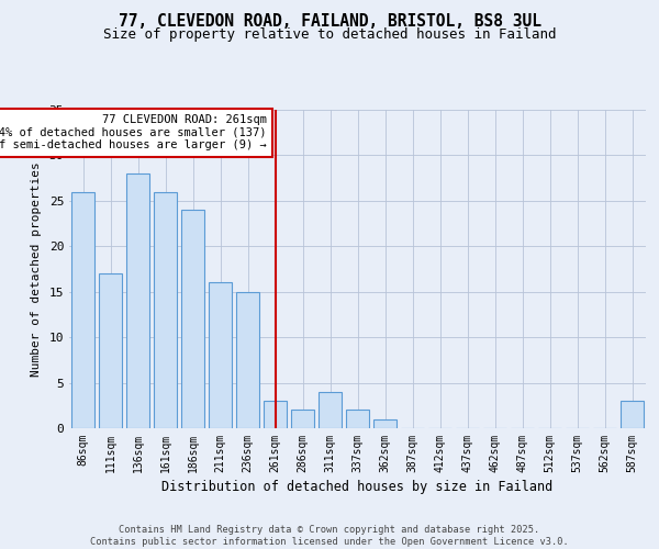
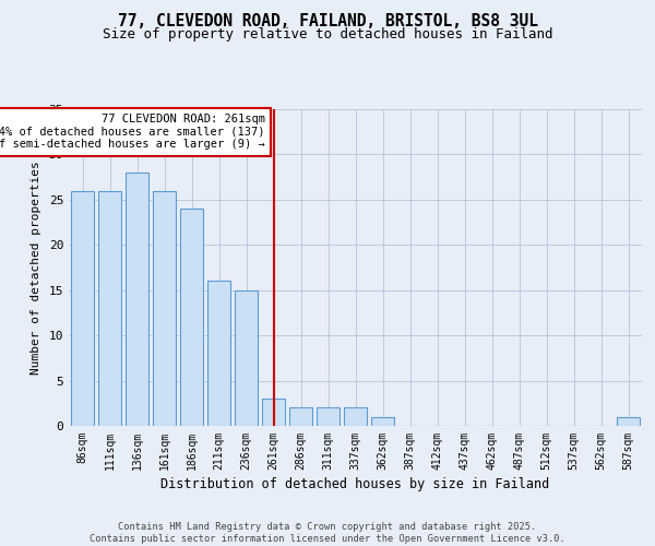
111sqm: 17 -> 26
311sqm: 4 -> 2
587sqm: 3 -> 1
